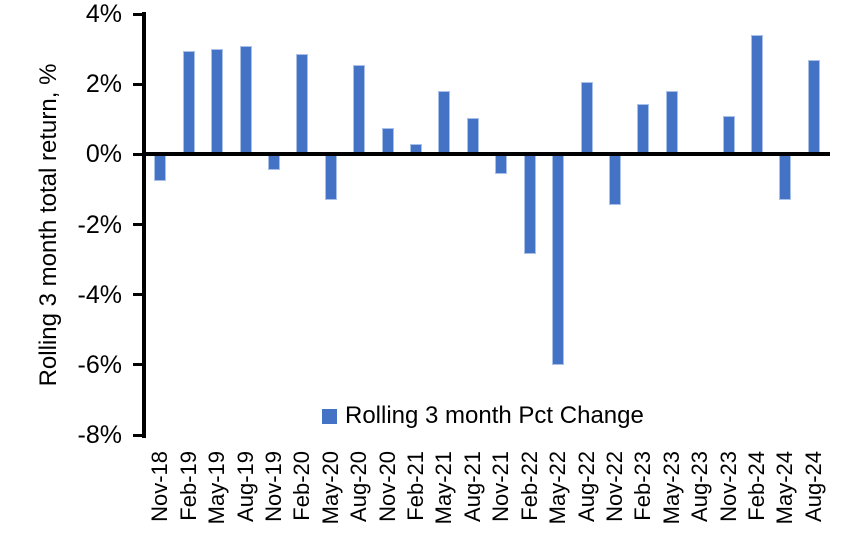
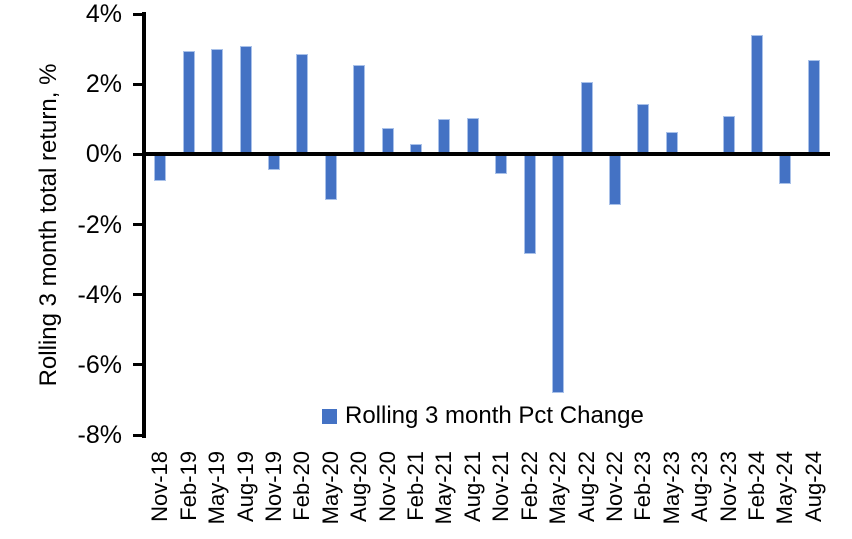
May-21: 1.8% -> 1.0%
May-22: -6.0% -> -6.8%
May-23: 1.8% -> 0.7%
May-24: -1.3% -> -0.8%
